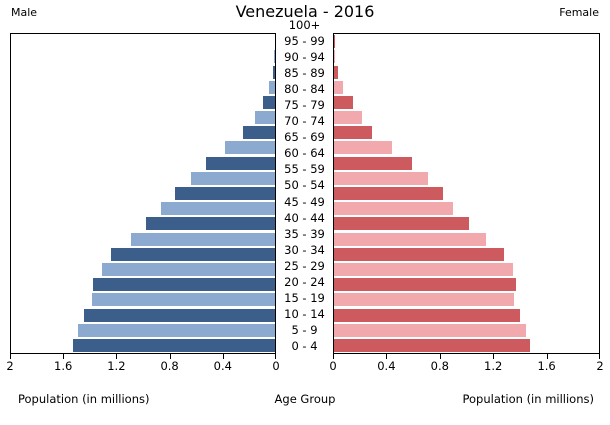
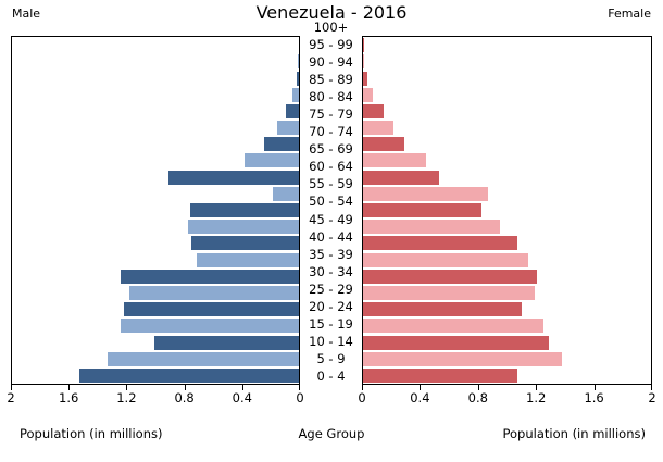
Female/0 - 4: 1.48 -> 1.07
Male/5 - 9: 1.49 -> 1.33
Female/5 - 9: 1.45 -> 1.38
Male/10 - 14: 1.45 -> 1.01
Female/10 - 14: 1.40 -> 1.29
Male/15 - 19: 1.39 -> 1.24
Female/15 - 19: 1.36 -> 1.25
Male/20 - 24: 1.38 -> 1.22
Female/20 - 24: 1.37 -> 1.10
Male/25 - 29: 1.31 -> 1.18
Female/25 - 29: 1.35 -> 1.19
Female/30 - 34: 1.28 -> 1.21
Male/35 - 39: 1.09 -> 0.71
Male/40 - 44: 0.98 -> 0.75
Female/40 - 44: 1.02 -> 1.07
Male/45 - 49: 0.86 -> 0.77
Female/45 - 49: 0.90 -> 0.95
Male/55 - 59: 0.64 -> 0.18
Female/55 - 59: 0.71 -> 0.87
Male/60 - 64: 0.52 -> 0.91
Female/60 - 64: 0.59 -> 0.53
